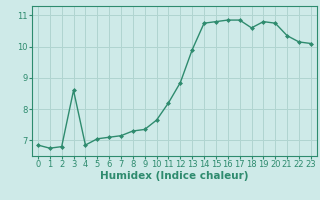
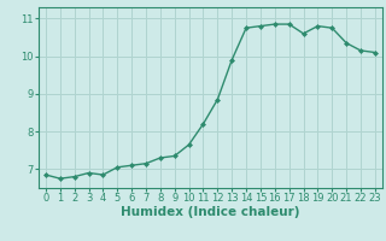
3: 8.60 -> 6.90
